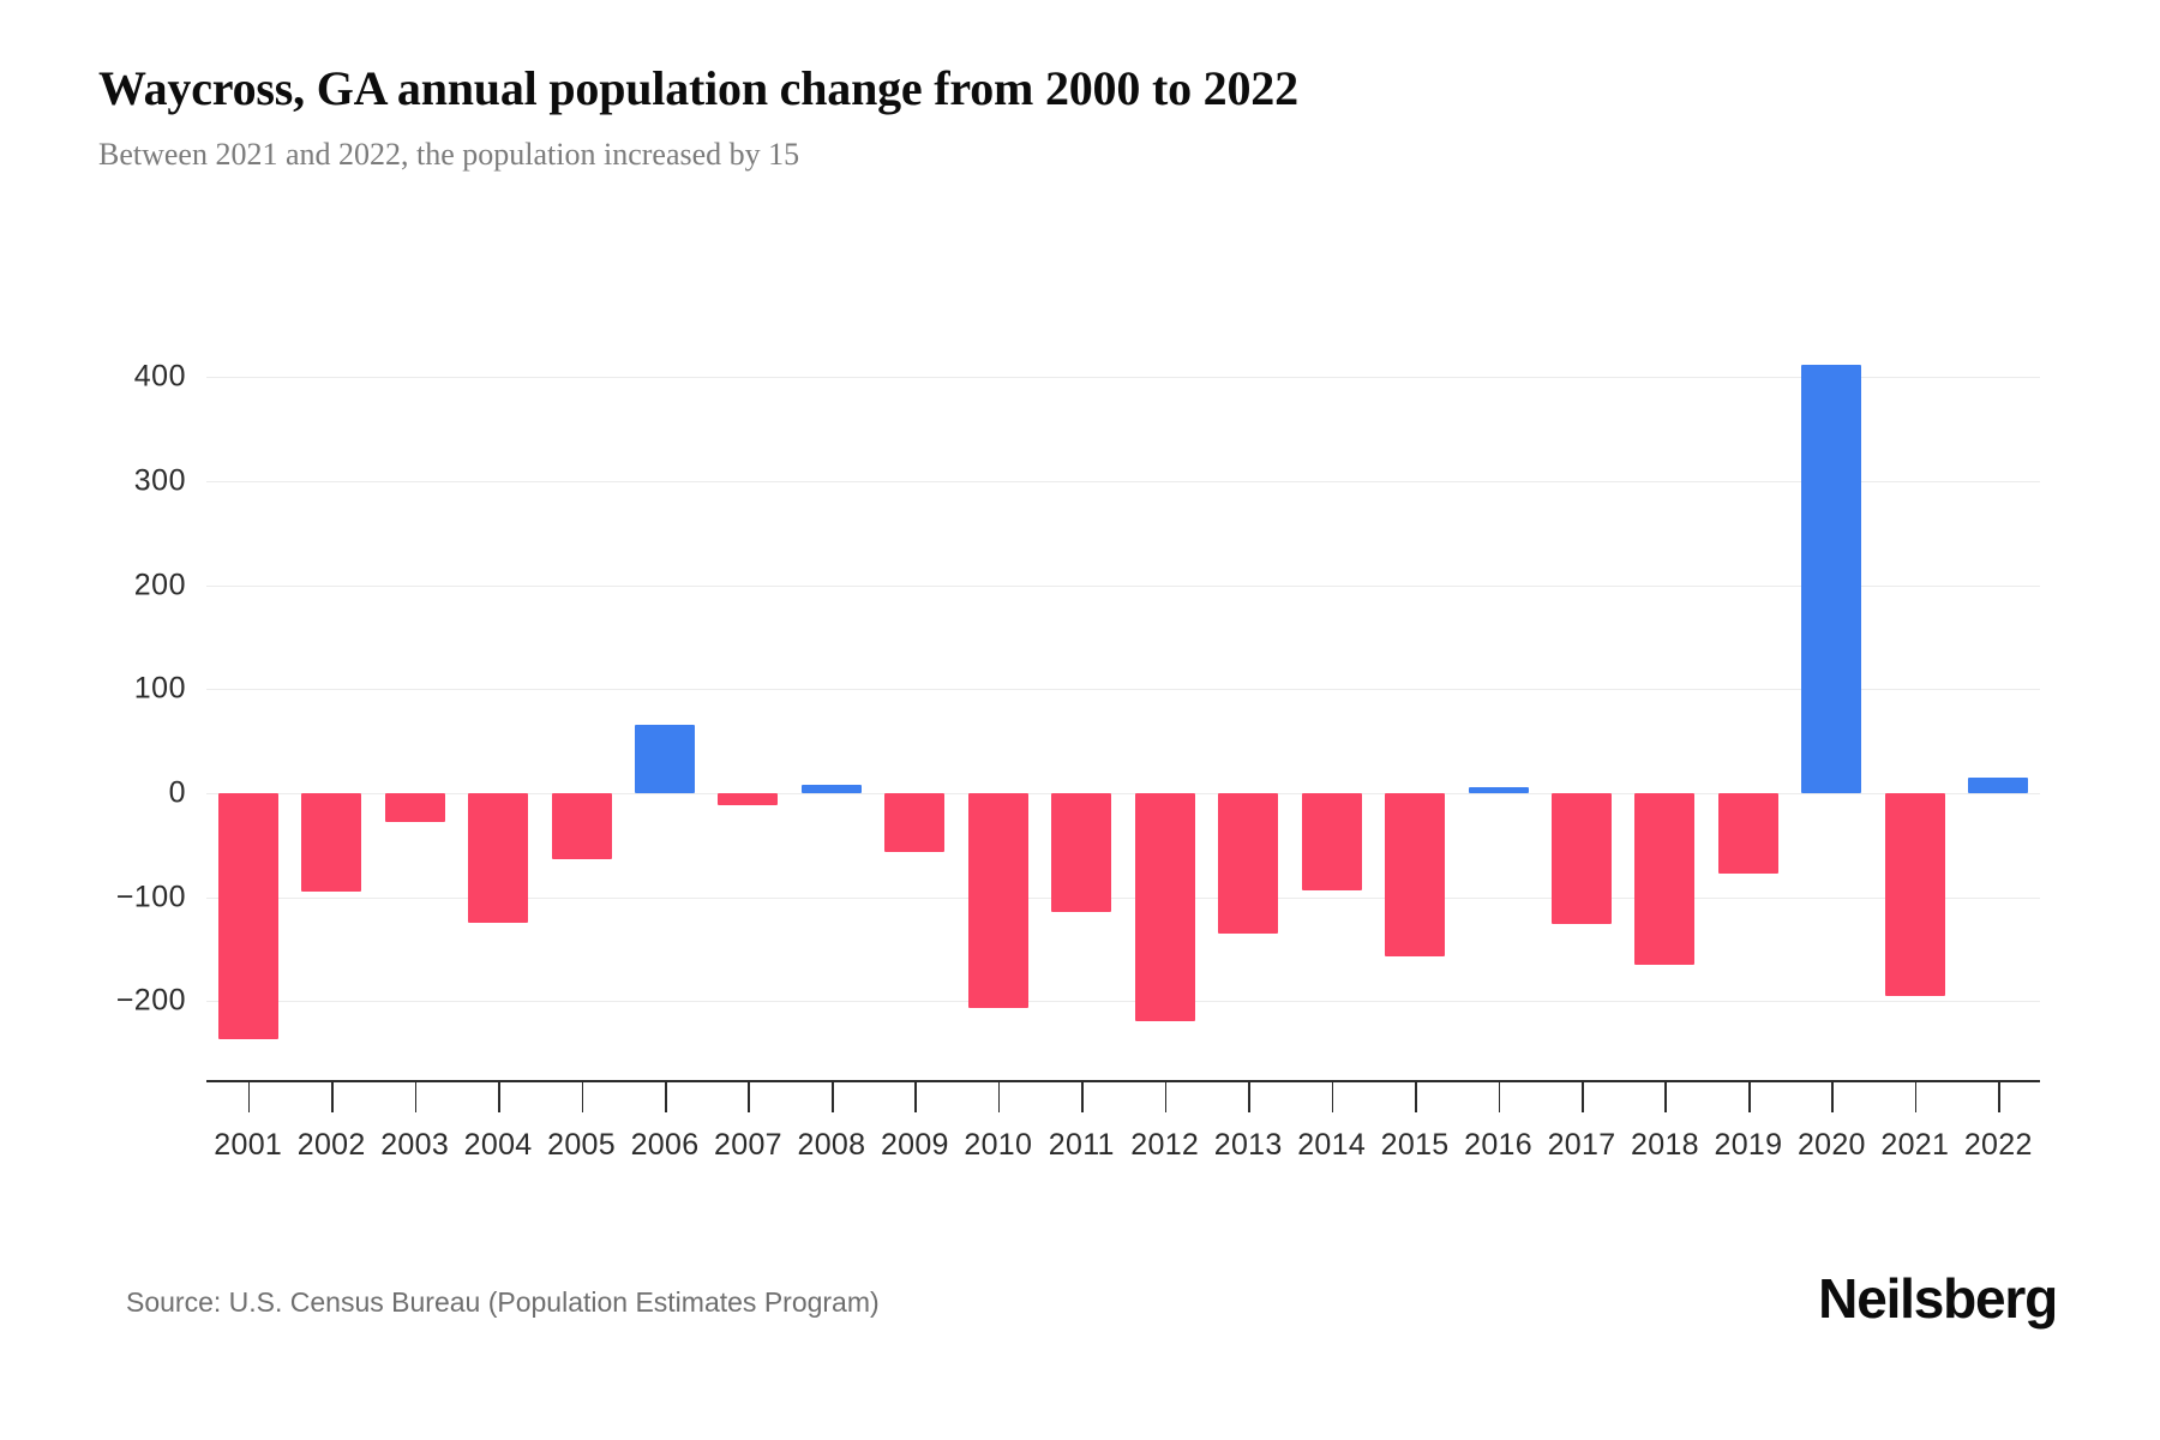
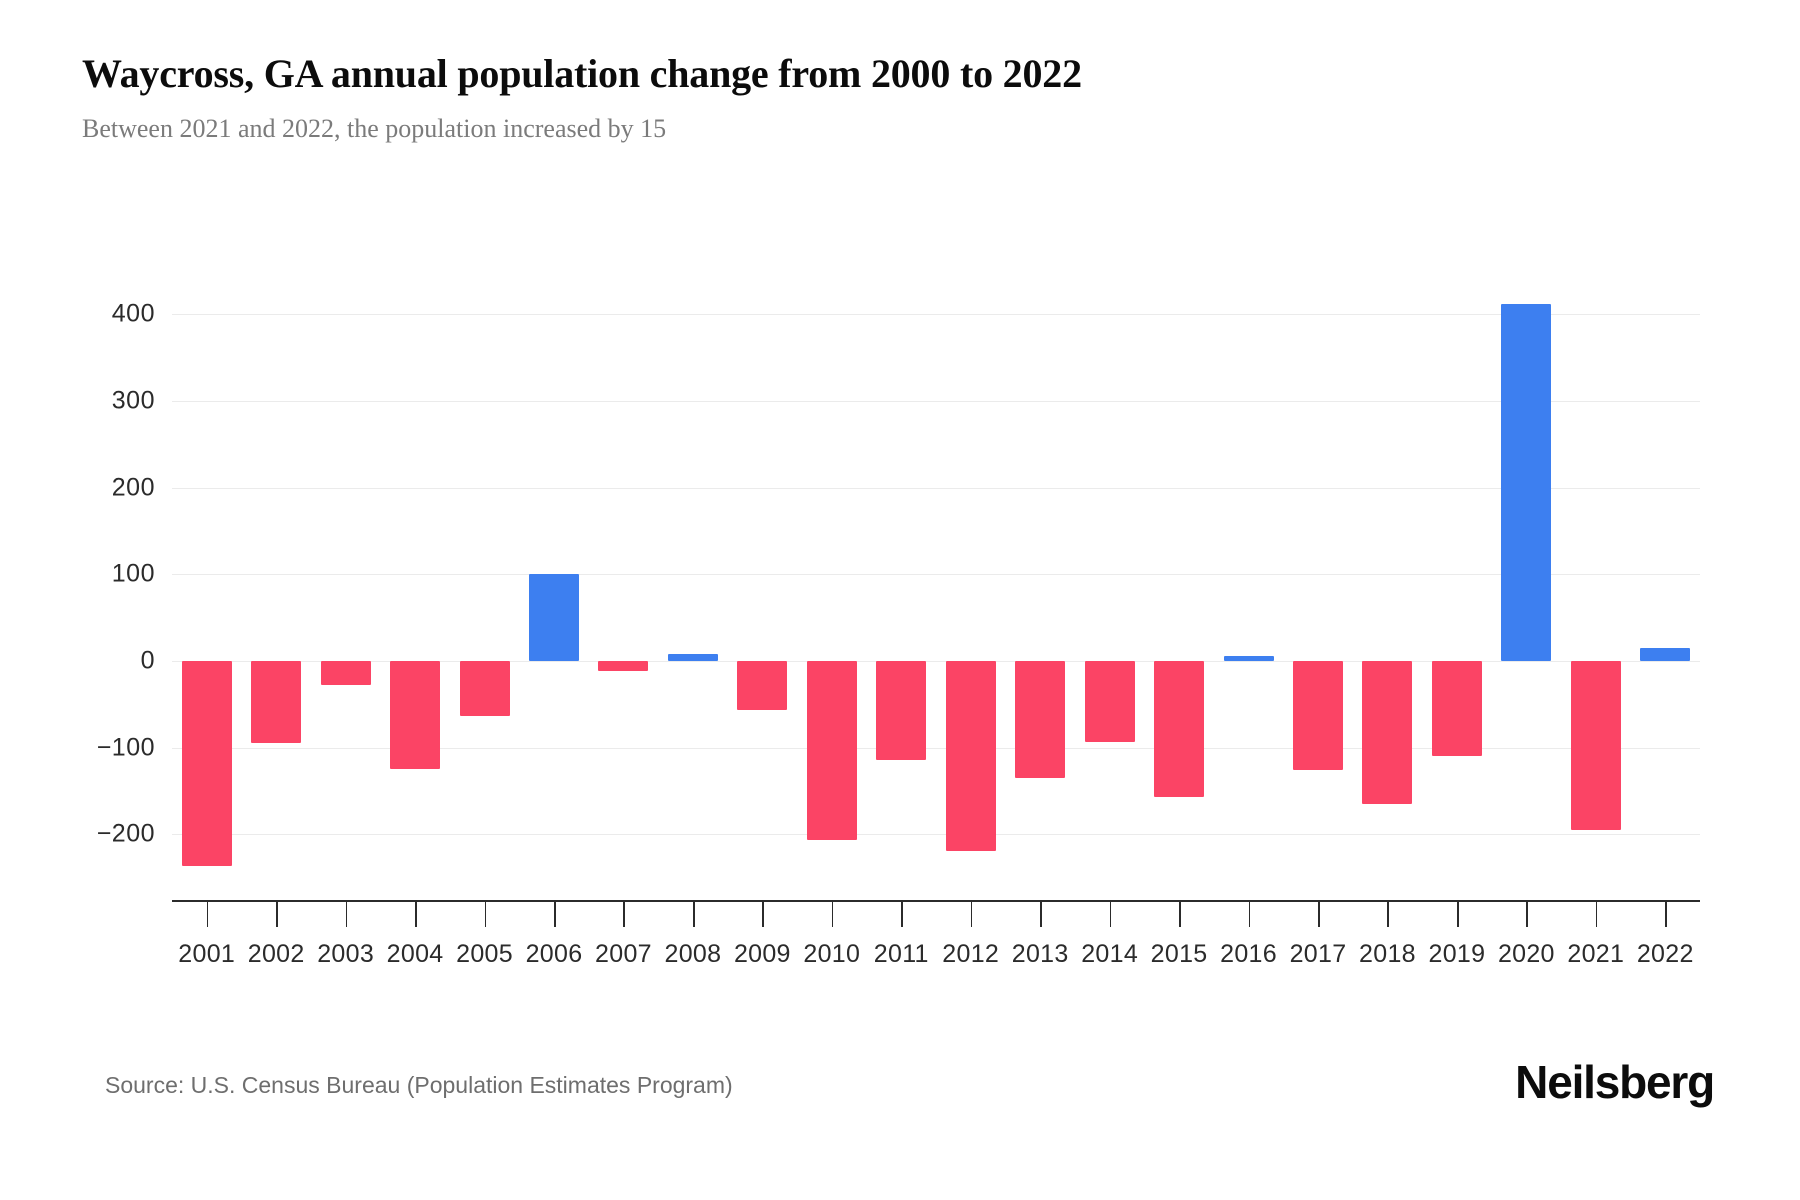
2006: 70 -> 100
2019: -80 -> -110
